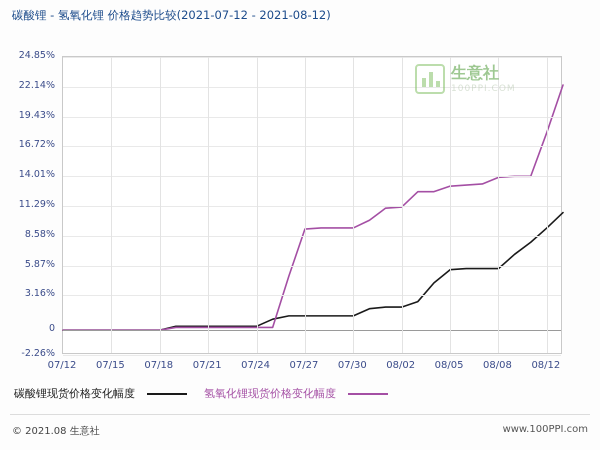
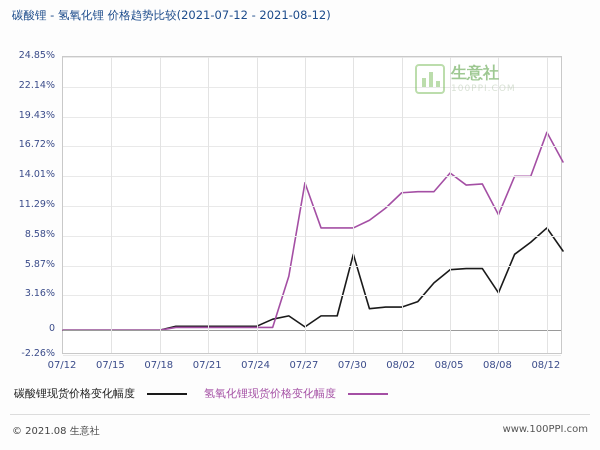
碳酸锂现货价格变化幅度/07/27: 1.3% -> 0.3%
氢氧化锂现货价格变化幅度/07/27: 9.2% -> 13.4%
碳酸锂现货价格变化幅度/07/30: 1.3% -> 6.9%
氢氧化锂现货价格变化幅度/08/02: 11.2% -> 12.5%
氢氧化锂现货价格变化幅度/08/05: 13.1% -> 14.3%
碳酸锂现货价格变化幅度/08/08: 5.6% -> 3.4%
氢氧化锂现货价格变化幅度/08/08: 13.9% -> 10.5%
碳酸锂现货价格变化幅度/08/12: 10.7% -> 7.2%
氢氧化锂现货价格变化幅度/08/12: 22.3% -> 15.3%
